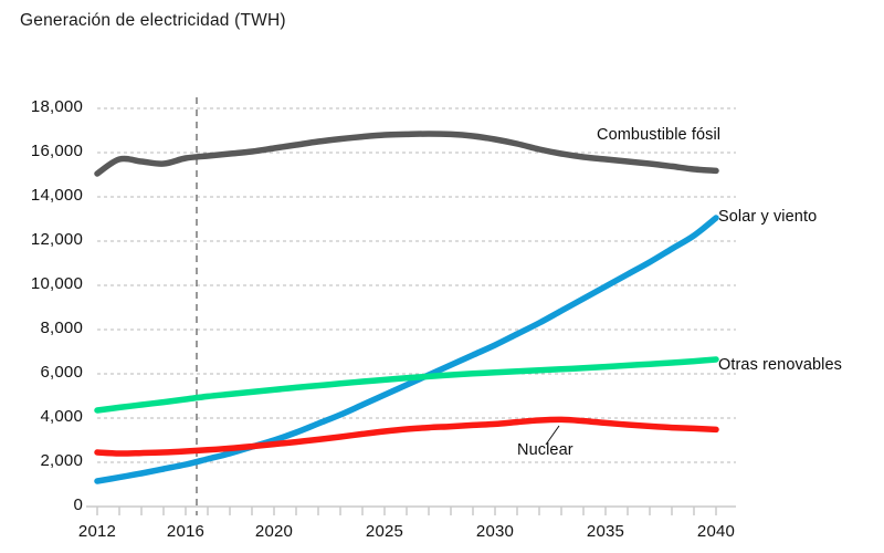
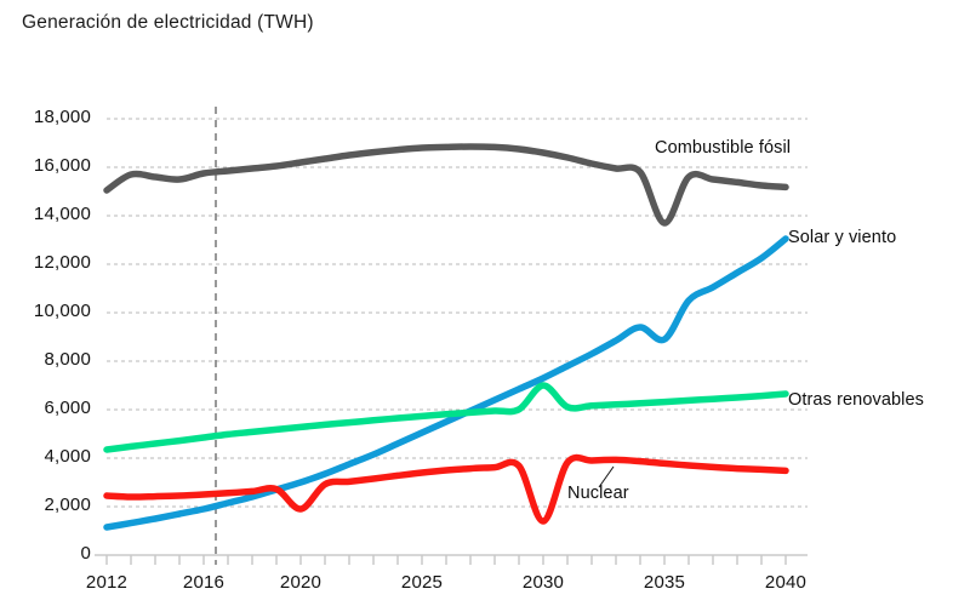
Nuclear/2020: 2800 -> 1900
Otras renovables/2030: 6100 -> 7000
Nuclear/2030: 3700 -> 1400
Combustible fósil/2035: 15700 -> 13700
Solar y viento/2035: 10000 -> 8900
